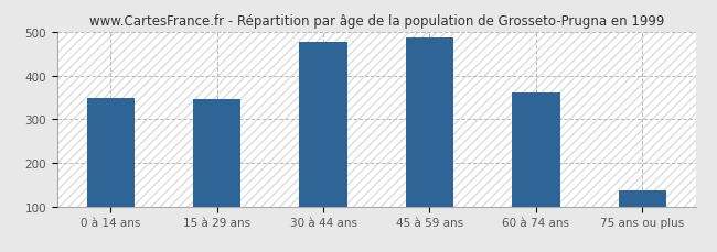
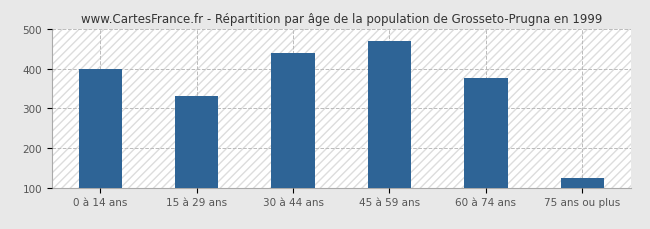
0 à 14 ans: 349 -> 400
15 à 29 ans: 345 -> 330
30 à 44 ans: 476 -> 440
45 à 59 ans: 488 -> 470
60 à 74 ans: 360 -> 375
75 ans ou plus: 138 -> 125
